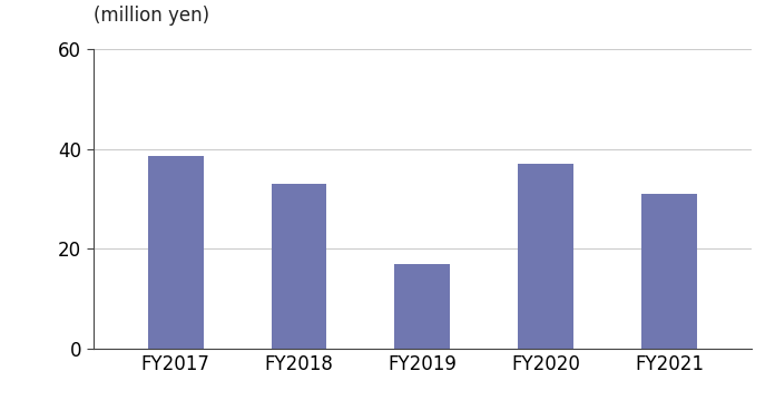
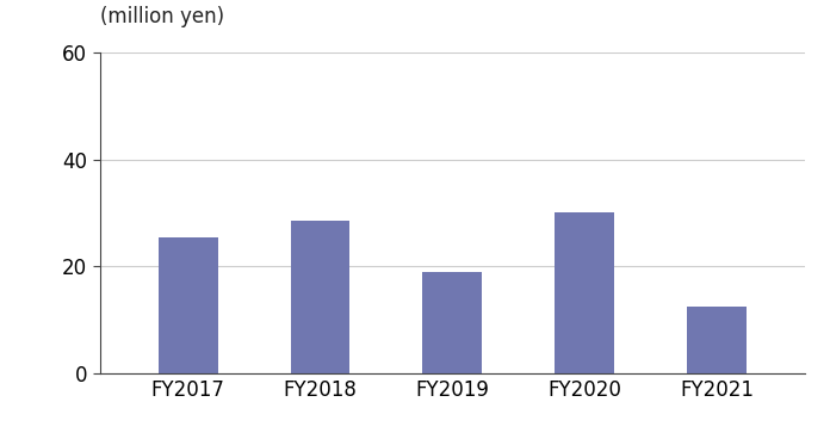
FY2017: 38.5 -> 25.5
FY2018: 33.0 -> 28.5
FY2019: 17.0 -> 19.0
FY2020: 37.0 -> 30.0
FY2021: 31.0 -> 12.5
